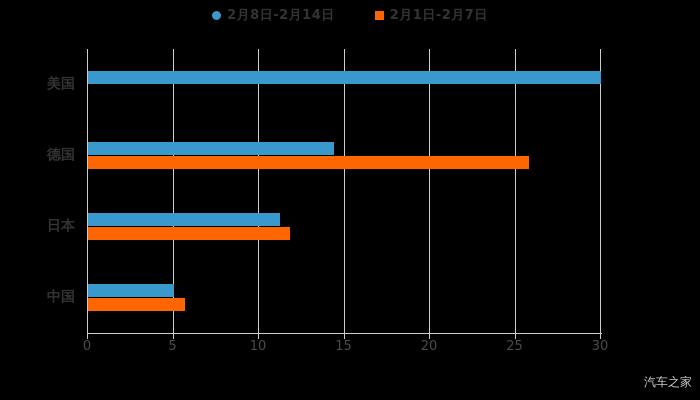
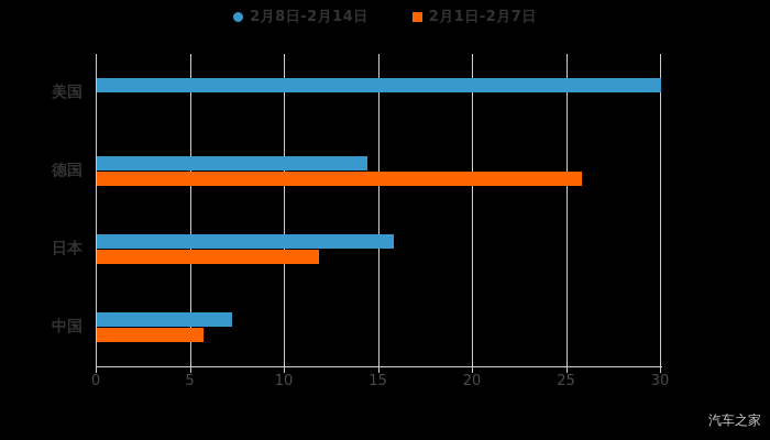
2月8日-2月14日/日本: 11.2 -> 15.8
2月8日-2月14日/中国: 5.0 -> 7.2
